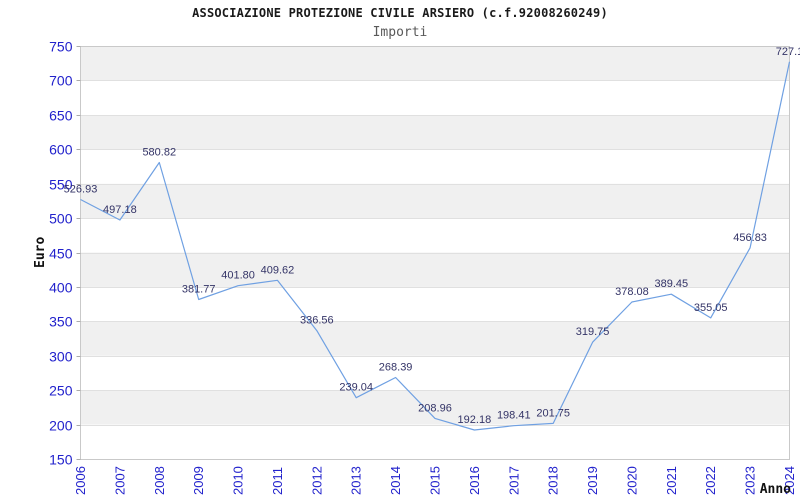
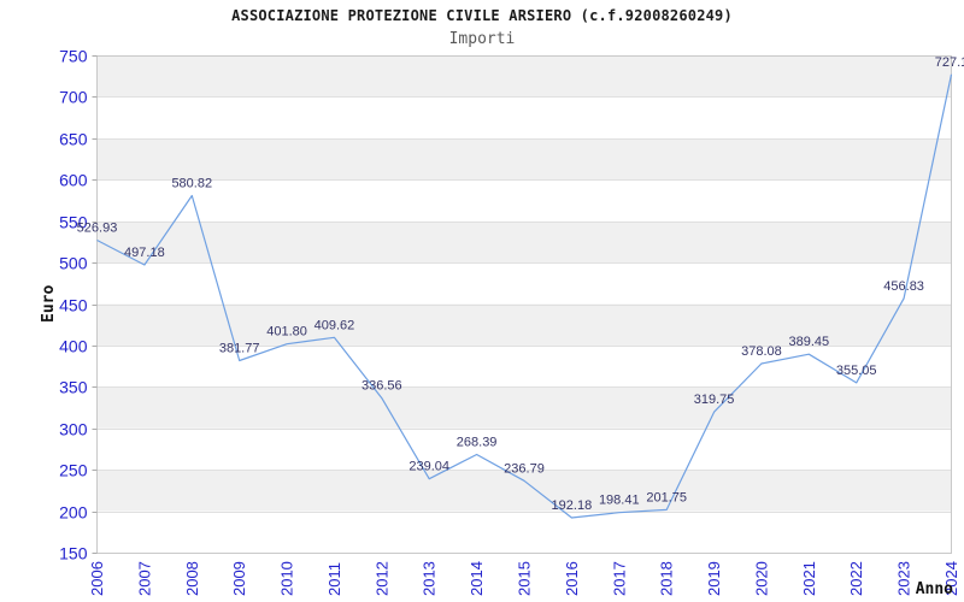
2015: 208.96 -> 236.79
